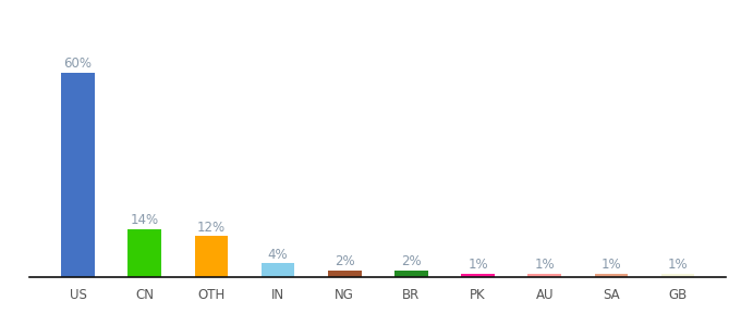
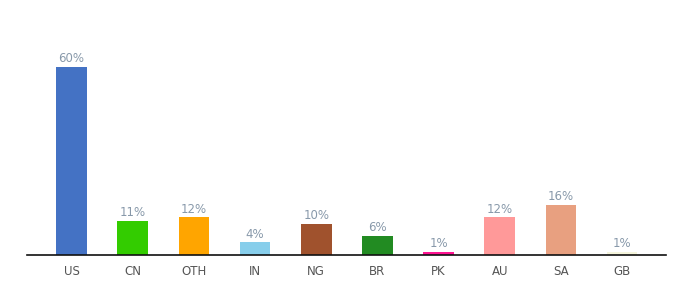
CN: 14% -> 11%
NG: 2% -> 10%
BR: 2% -> 6%
AU: 1% -> 12%
SA: 1% -> 16%
